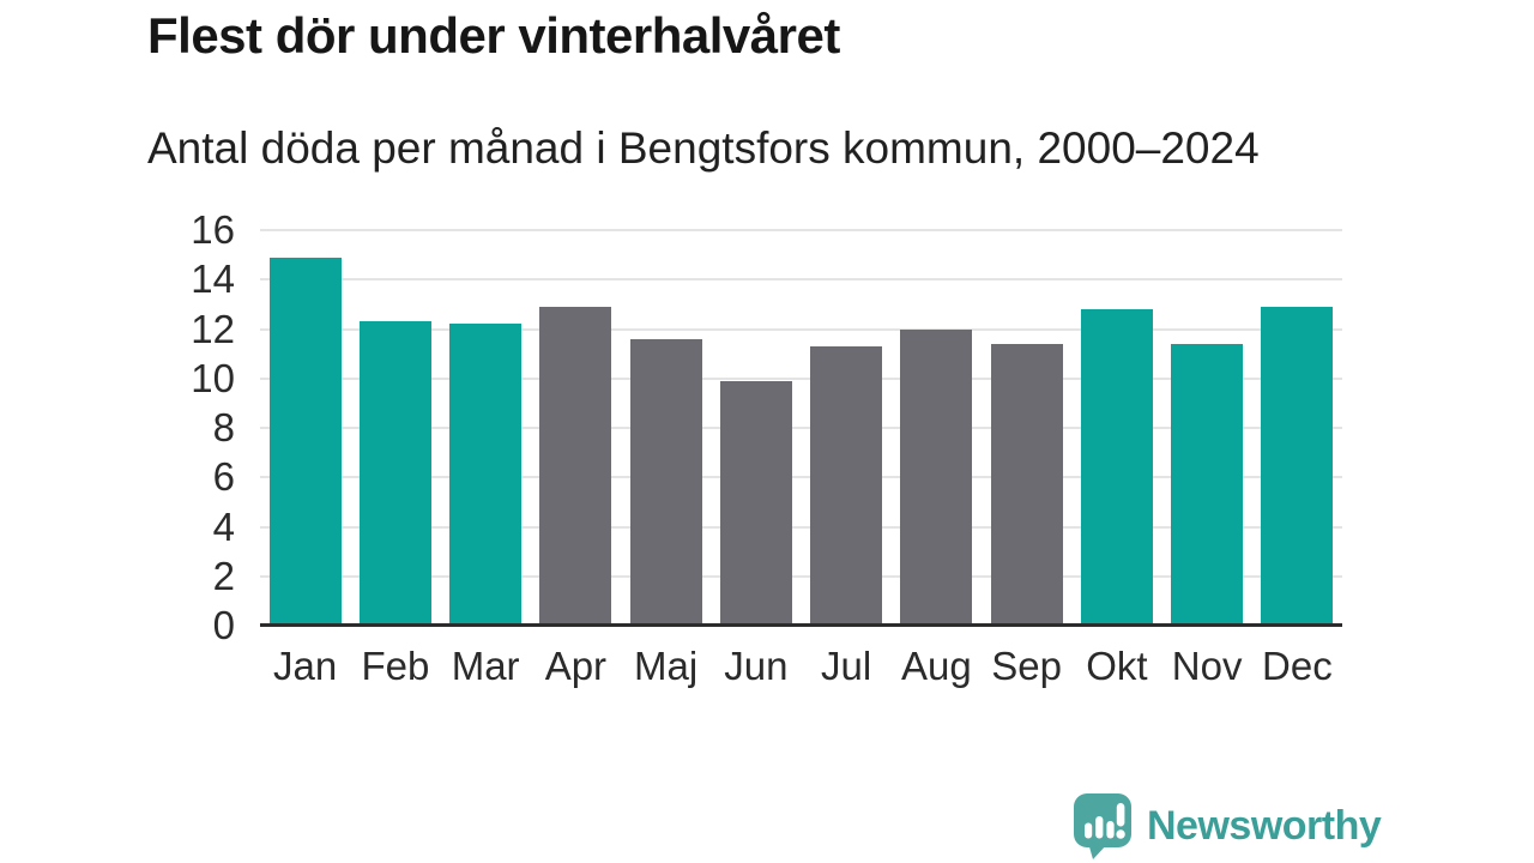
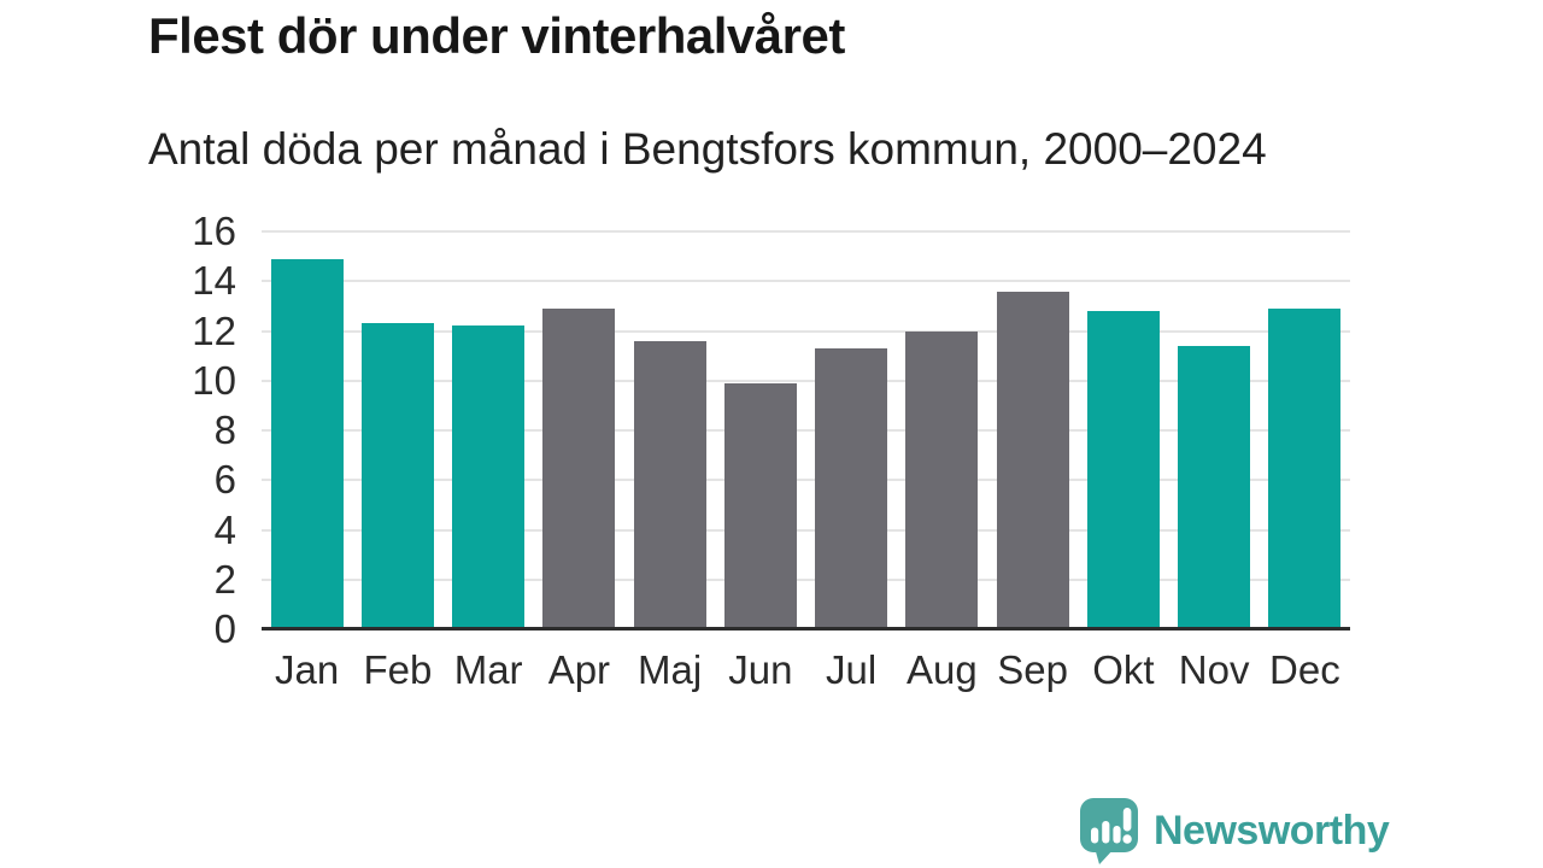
Sep: 11.4 -> 13.6
